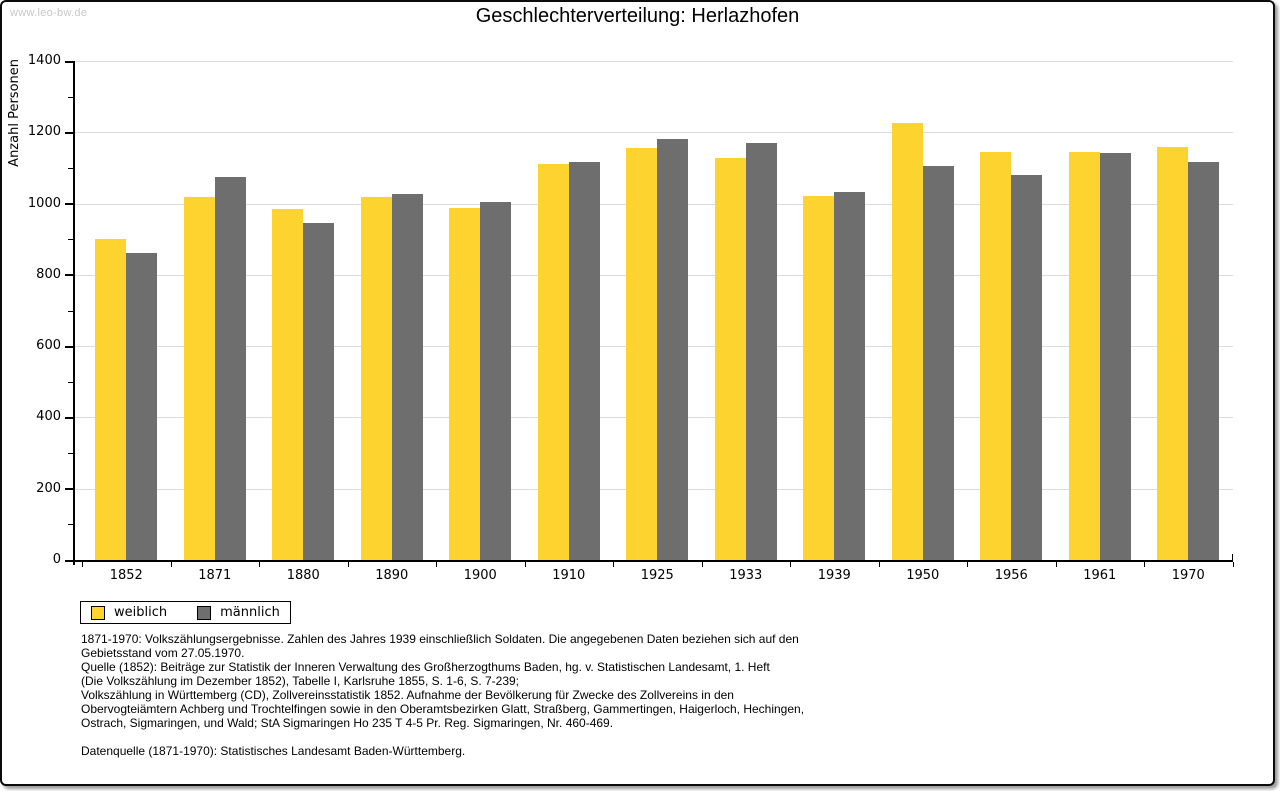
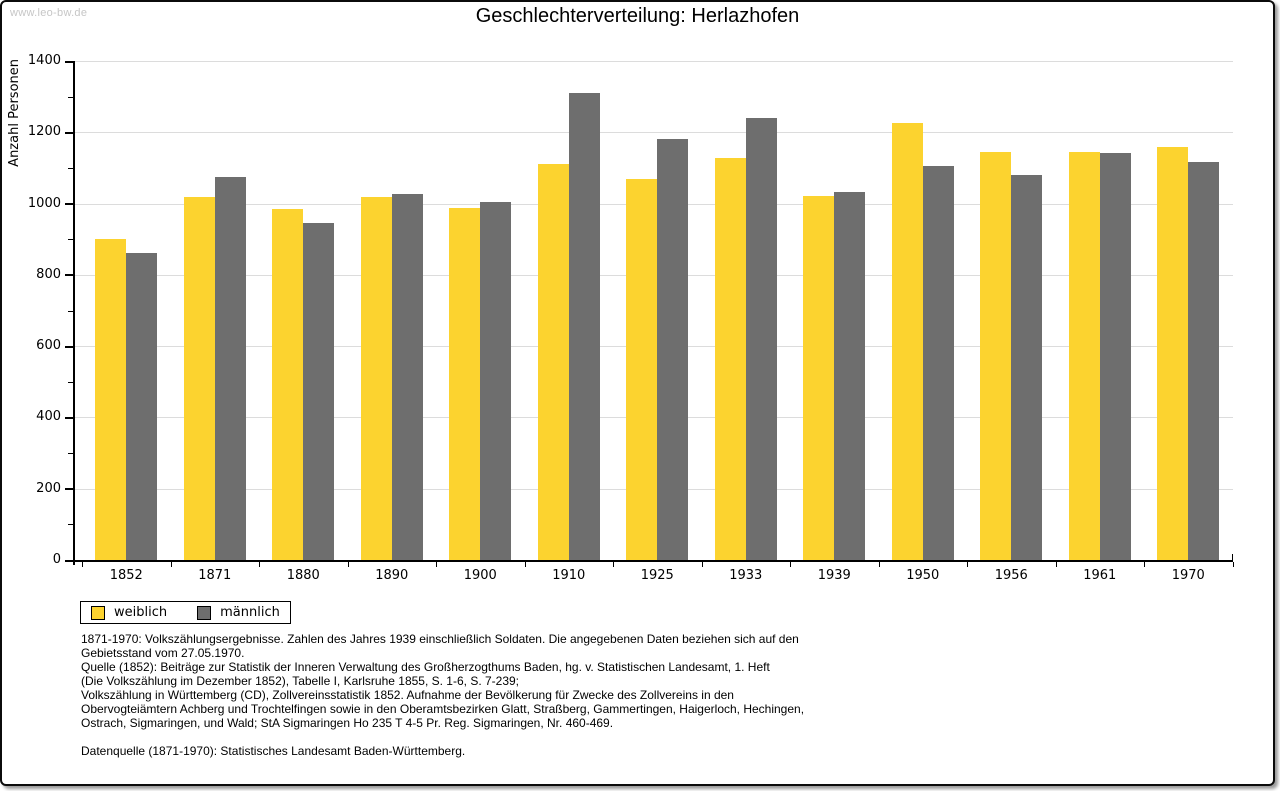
männlich/1910: 1120 -> 1310
weiblich/1925: 1160 -> 1070
männlich/1933: 1170 -> 1240
